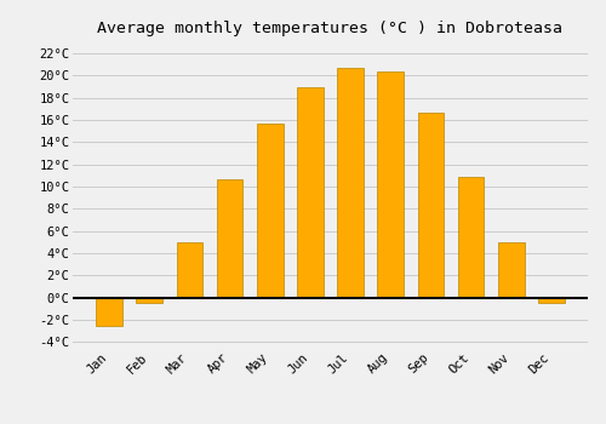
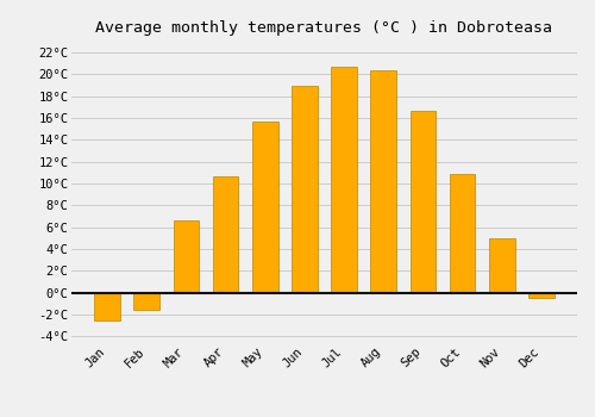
Feb: -0.5°C -> -1.6°C
Mar: 5.0°C -> 6.6°C
